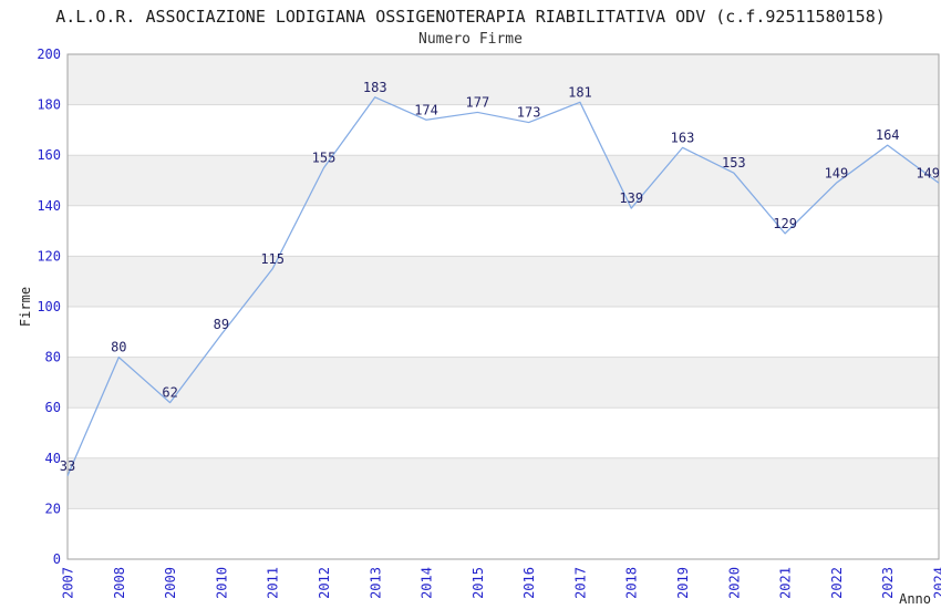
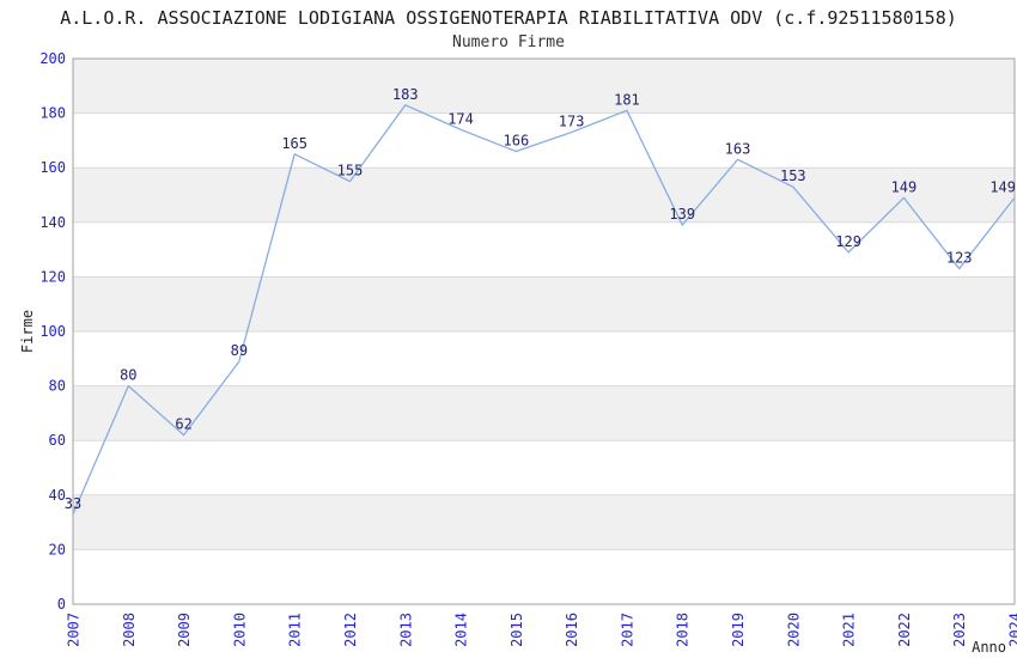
2011: 115 -> 165
2015: 177 -> 166
2023: 164 -> 123
